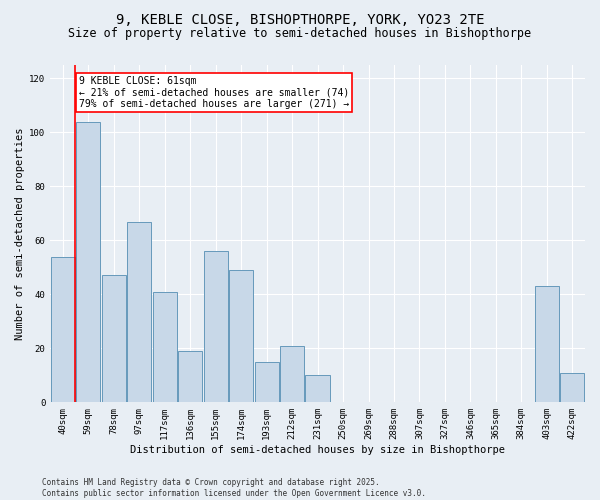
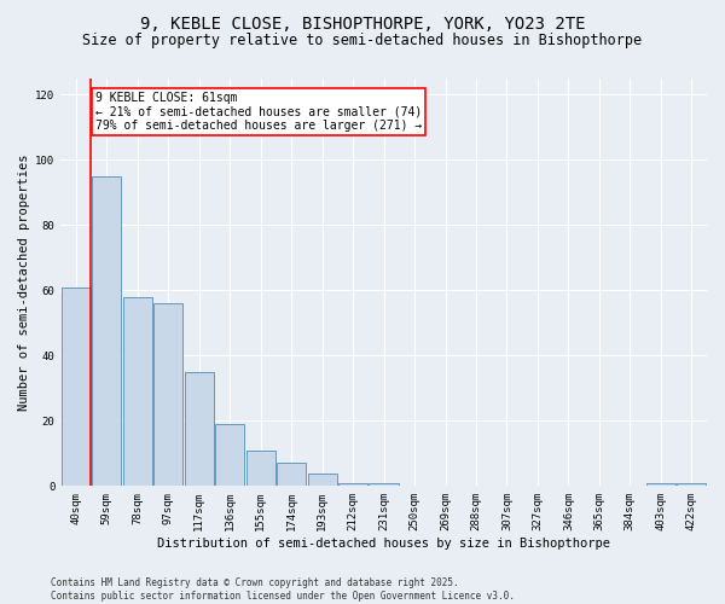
40sqm: 54 -> 61
59sqm: 104 -> 95
78sqm: 47 -> 58
97sqm: 67 -> 56
117sqm: 41 -> 35
155sqm: 56 -> 11
174sqm: 49 -> 7
193sqm: 15 -> 4
212sqm: 21 -> 1
231sqm: 10 -> 1
403sqm: 43 -> 1
422sqm: 11 -> 1
